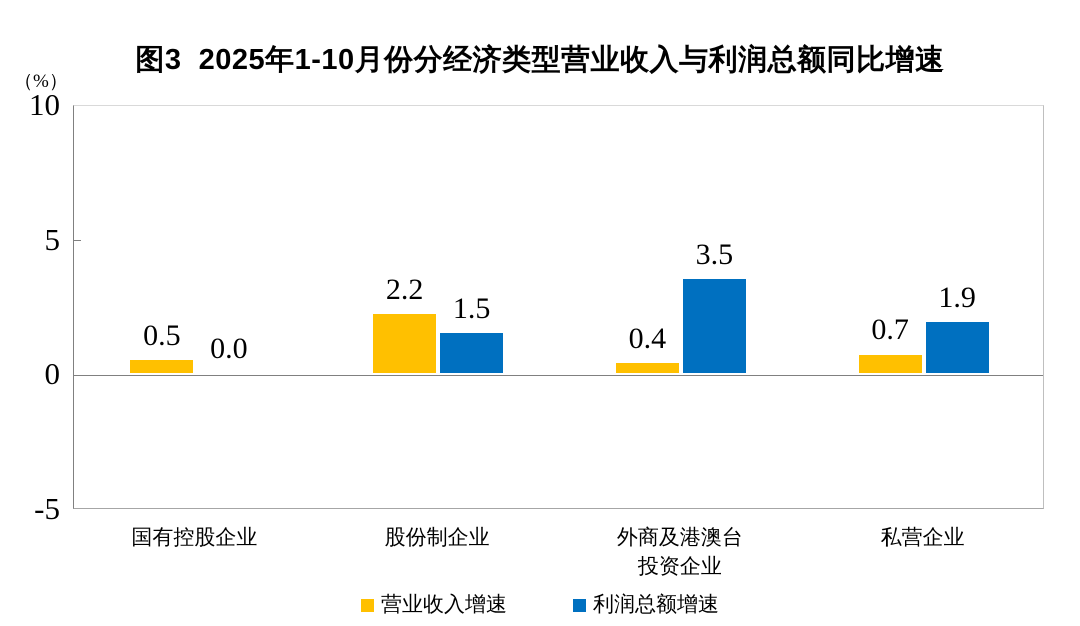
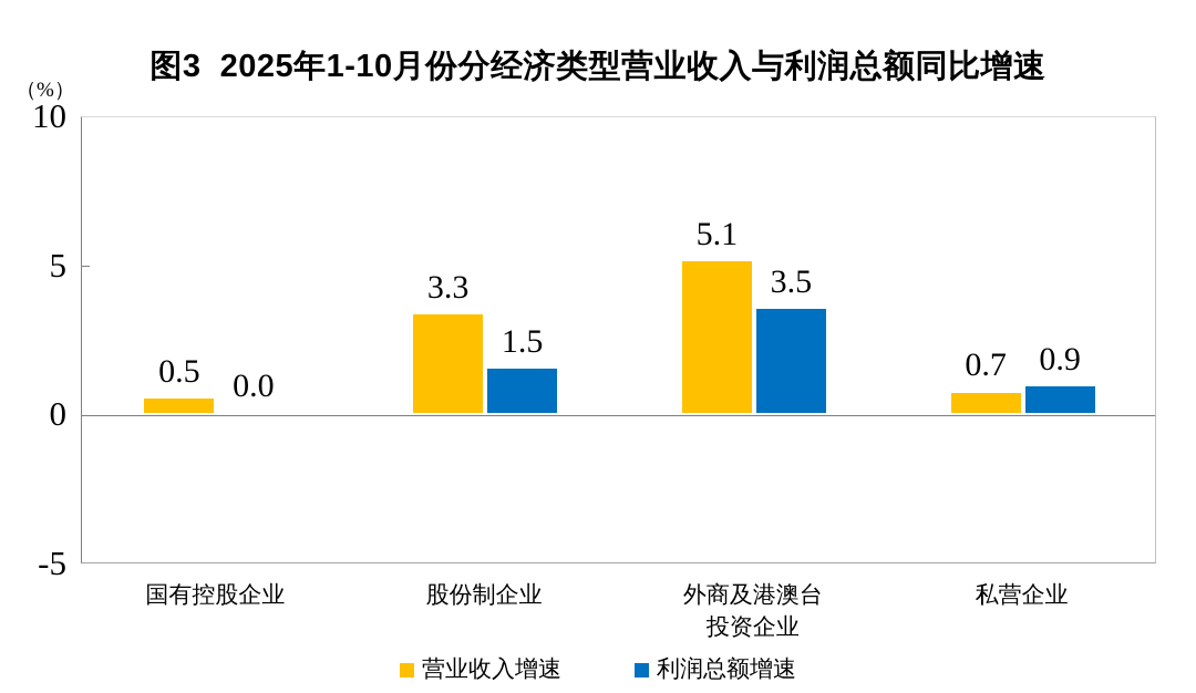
营业收入增速/股份制企业: 2.2 -> 3.3
营业收入增速/外商及港澳台 投资企业: 0.4 -> 5.1
利润总额增速/私营企业: 1.9 -> 0.9
